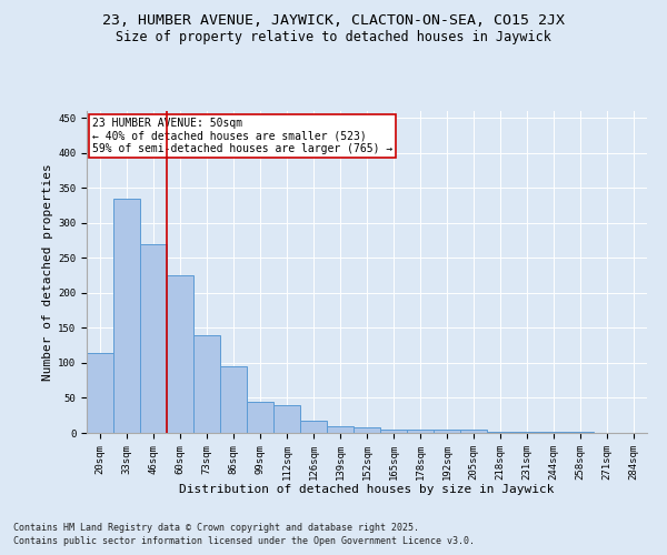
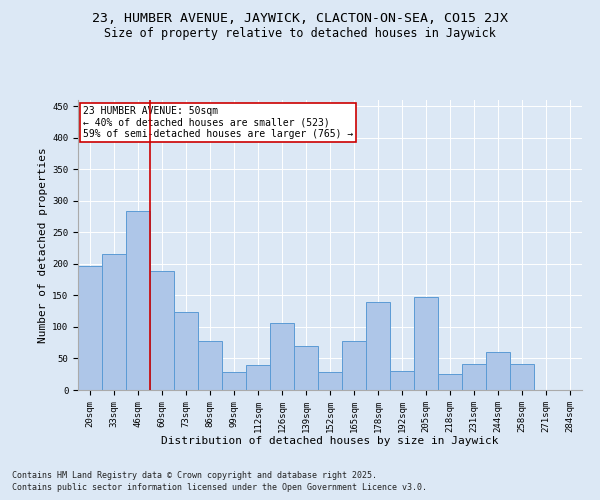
20sqm: 115 -> 196
33sqm: 335 -> 216
46sqm: 270 -> 284
60sqm: 225 -> 188
73sqm: 140 -> 124
86sqm: 95 -> 78
99sqm: 45 -> 28
126sqm: 18 -> 106
139sqm: 10 -> 70
152sqm: 8 -> 28
165sqm: 5 -> 78
178sqm: 5 -> 140
192sqm: 5 -> 30
205sqm: 4 -> 148
218sqm: 1 -> 26
231sqm: 1 -> 42
244sqm: 1 -> 60
258sqm: 1 -> 42
